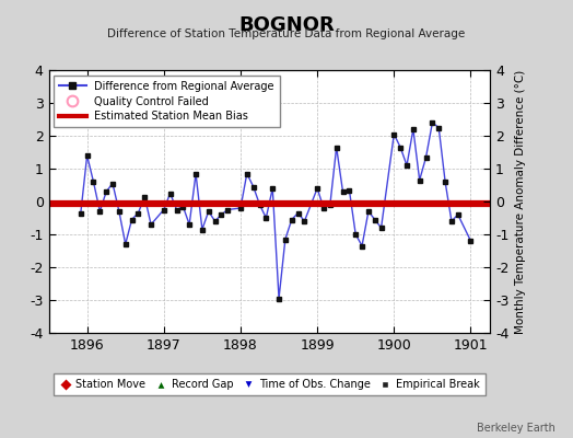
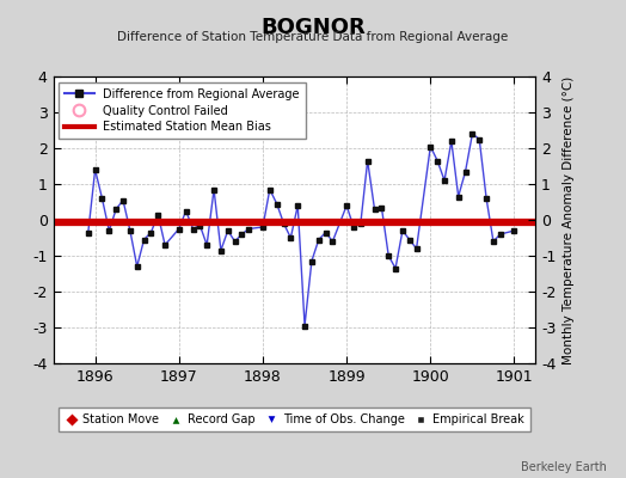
1901: -1.20 -> -0.30
